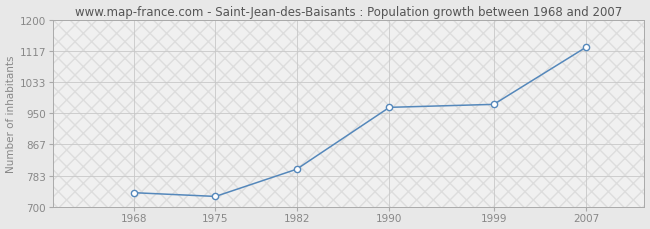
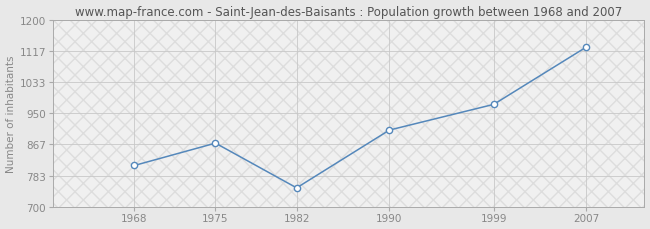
1968: 737 -> 810
1975: 727 -> 870
1982: 800 -> 750
1990: 966 -> 905
